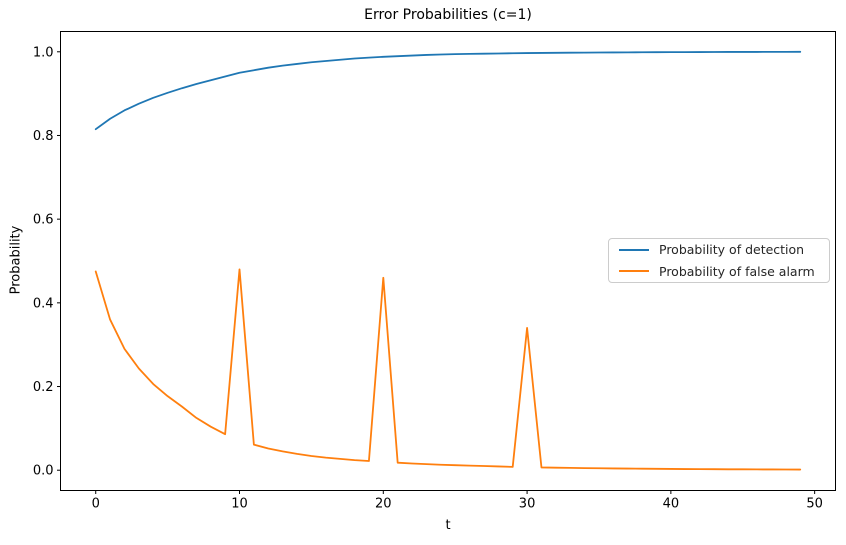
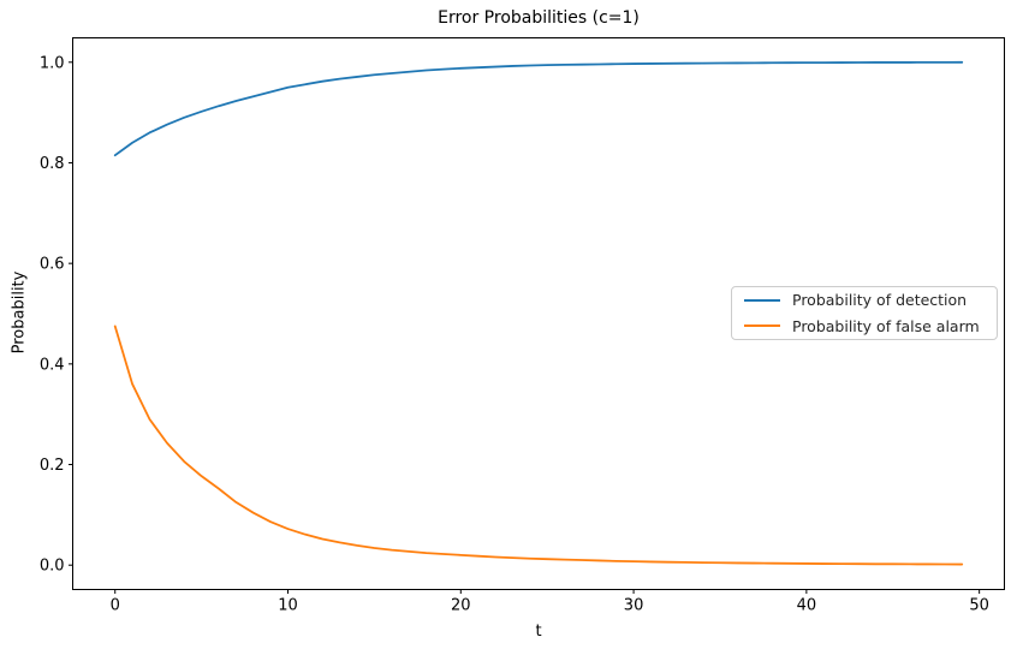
Probability of false alarm/10: 0.48 -> 0.07
Probability of false alarm/20: 0.46 -> 0.02
Probability of false alarm/30: 0.34 -> 0.01
